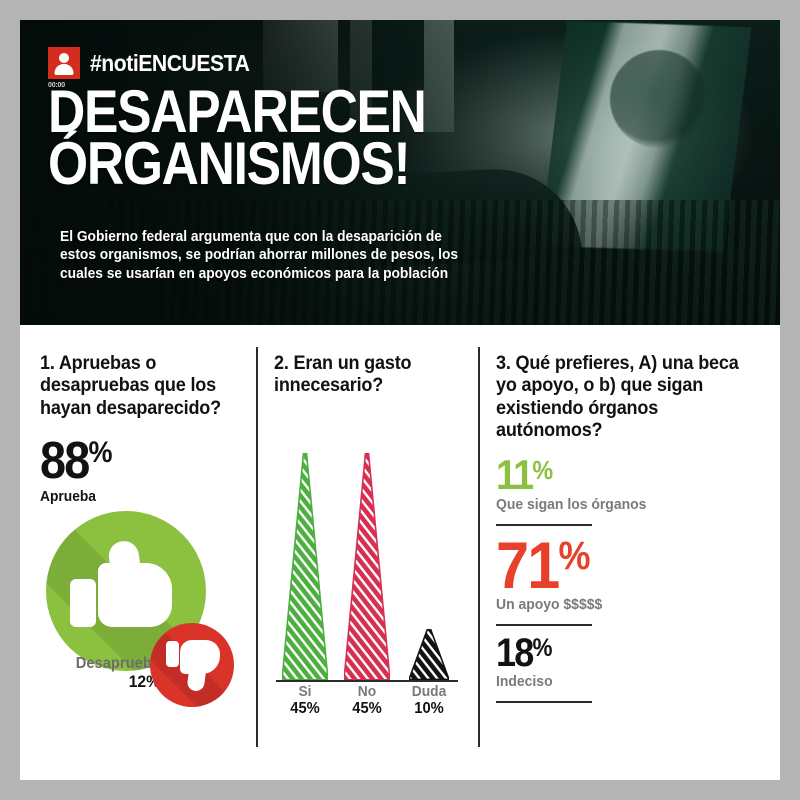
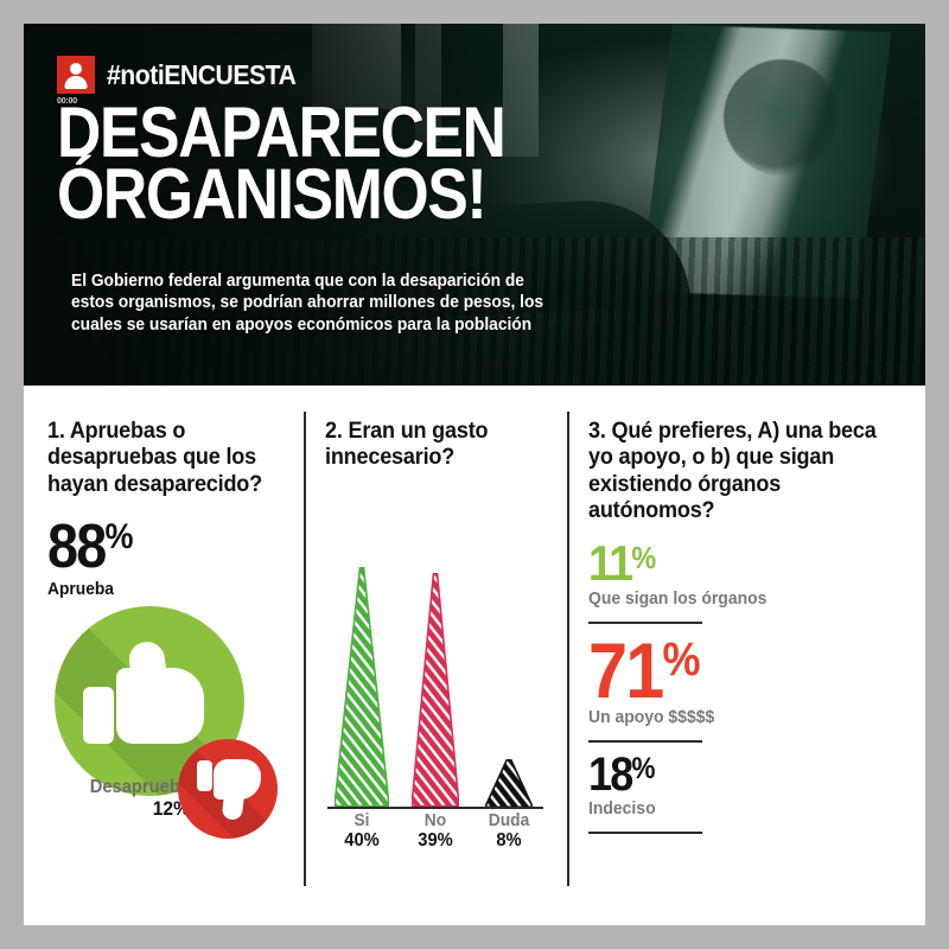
Si: 45% -> 40%
No: 45% -> 39%
Duda: 10% -> 8%
